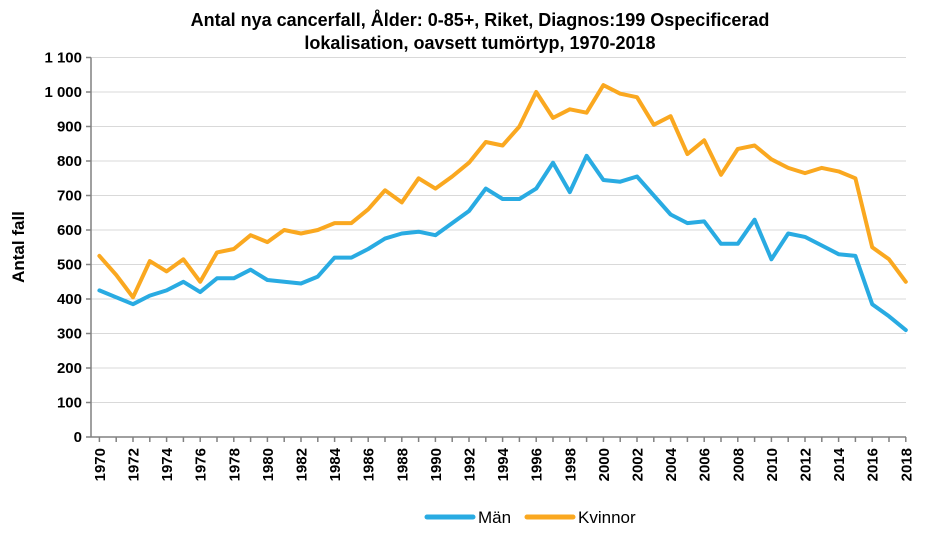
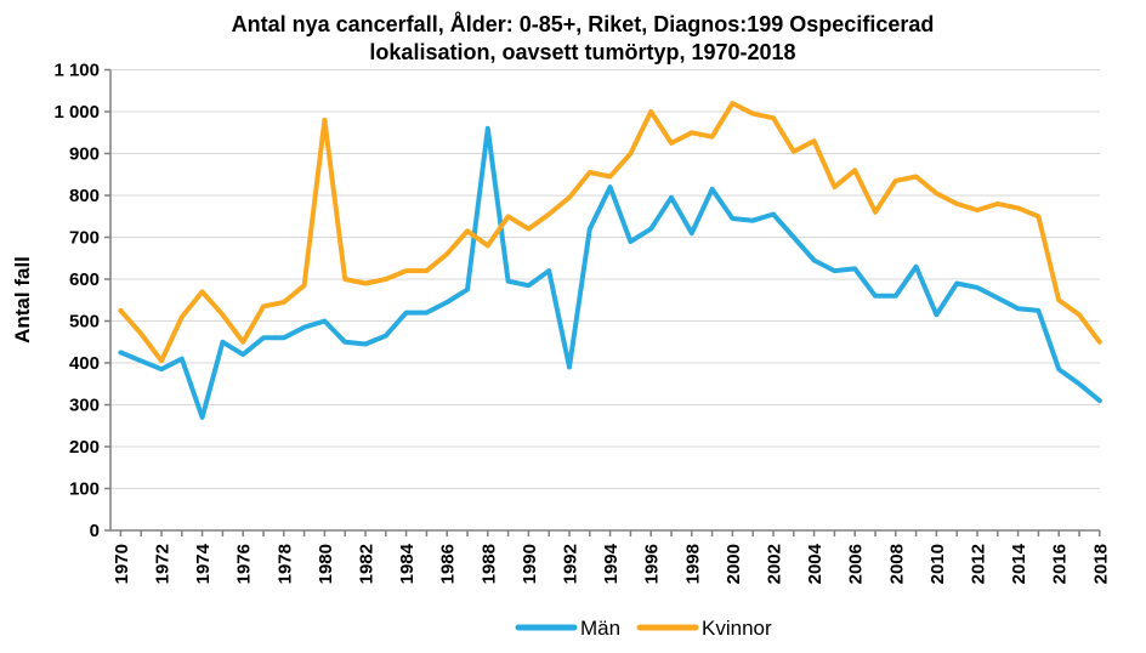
Män/1974: 420 -> 270
Kvinnor/1974: 480 -> 570
Män/1980: 460 -> 500
Kvinnor/1980: 560 -> 980
Män/1988: 590 -> 960
Män/1992: 660 -> 390
Män/1994: 690 -> 820
